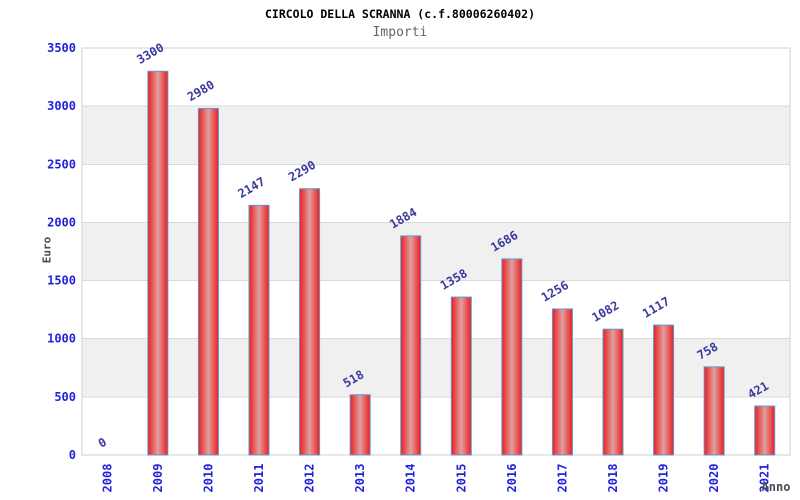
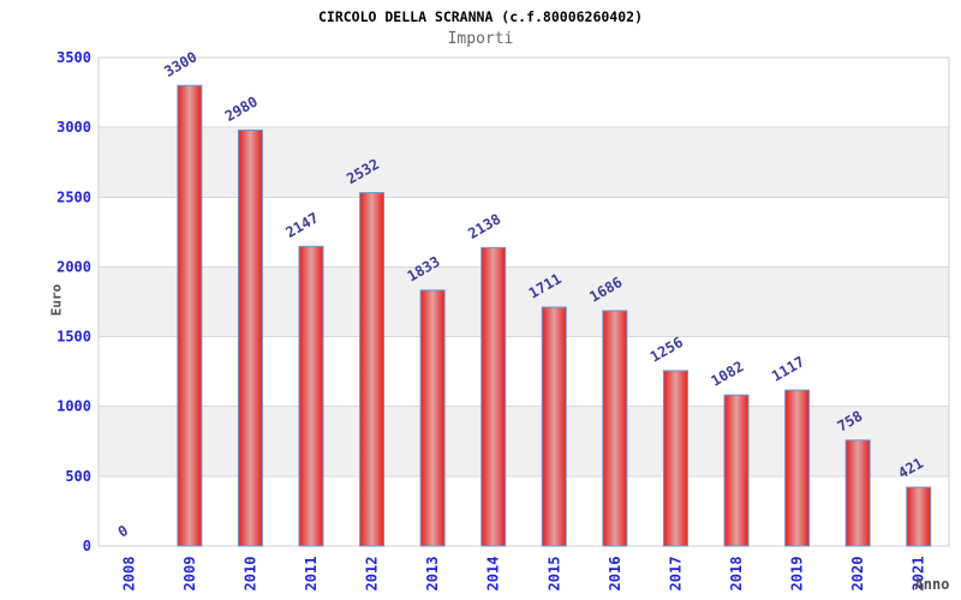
2012: 2290 -> 2532
2013: 518 -> 1833
2014: 1884 -> 2138
2015: 1358 -> 1711
